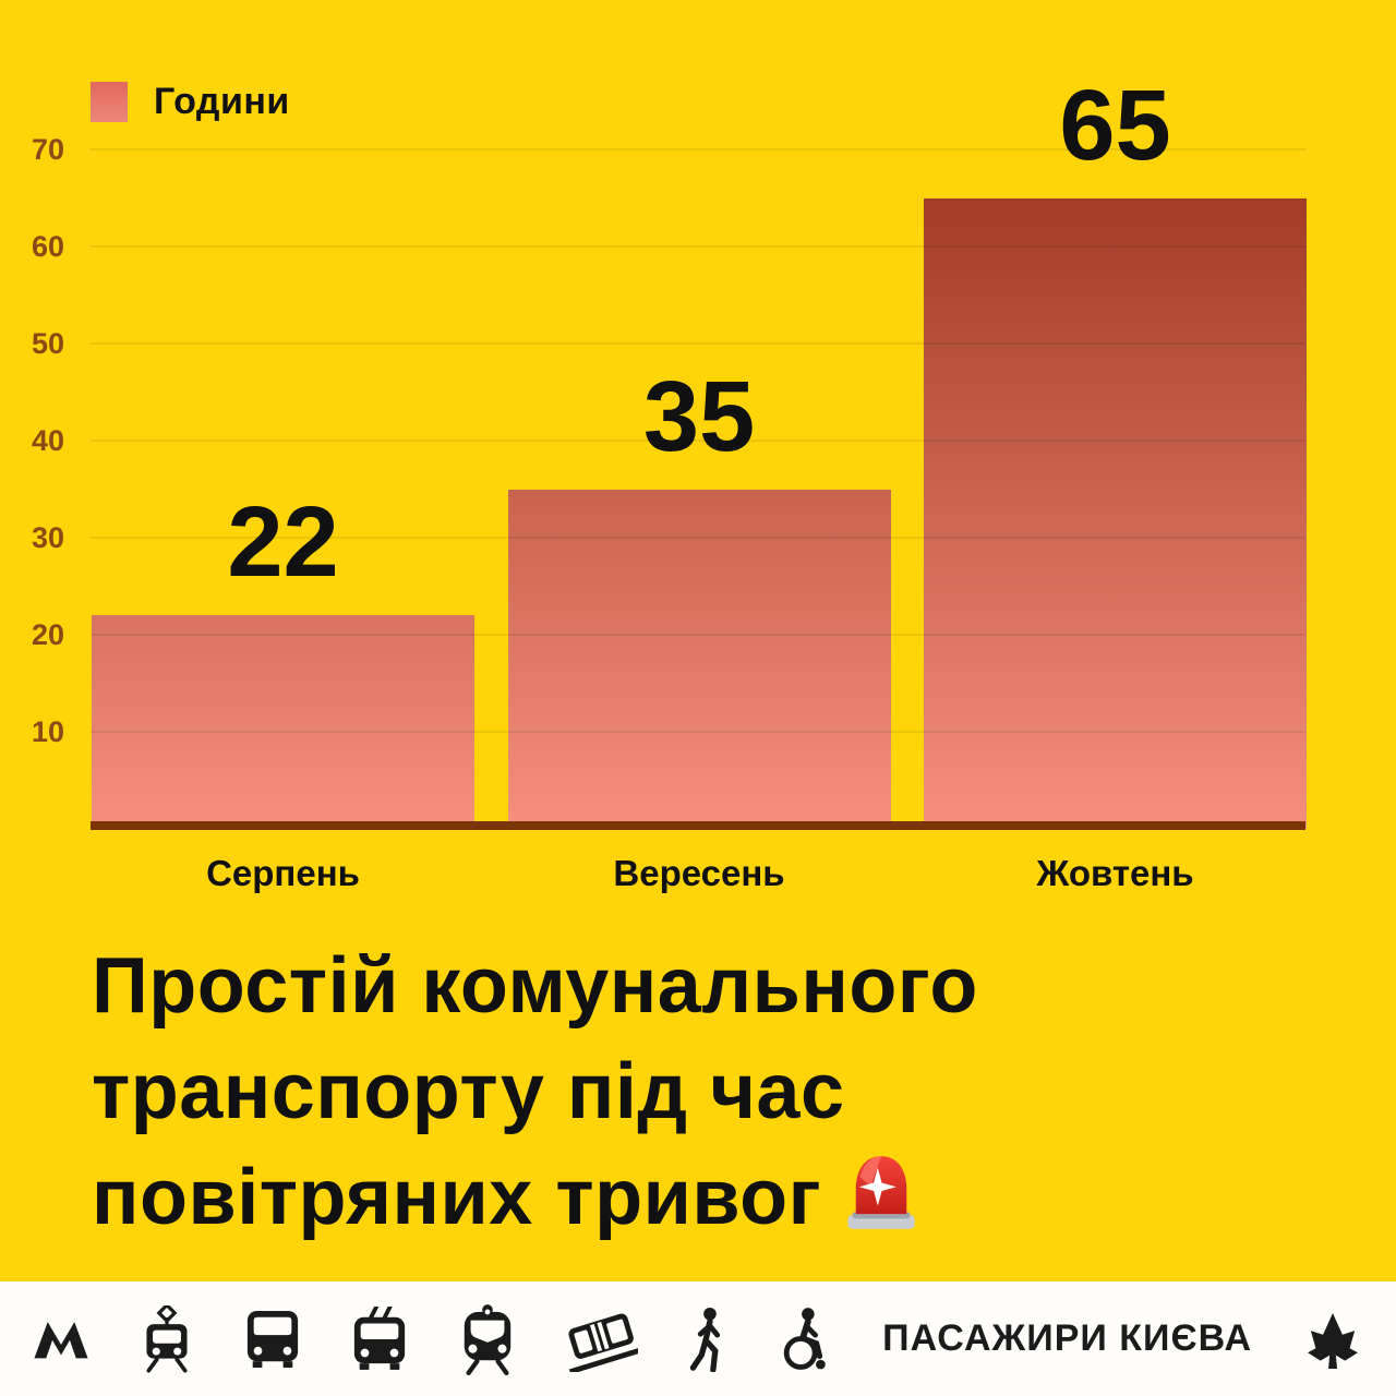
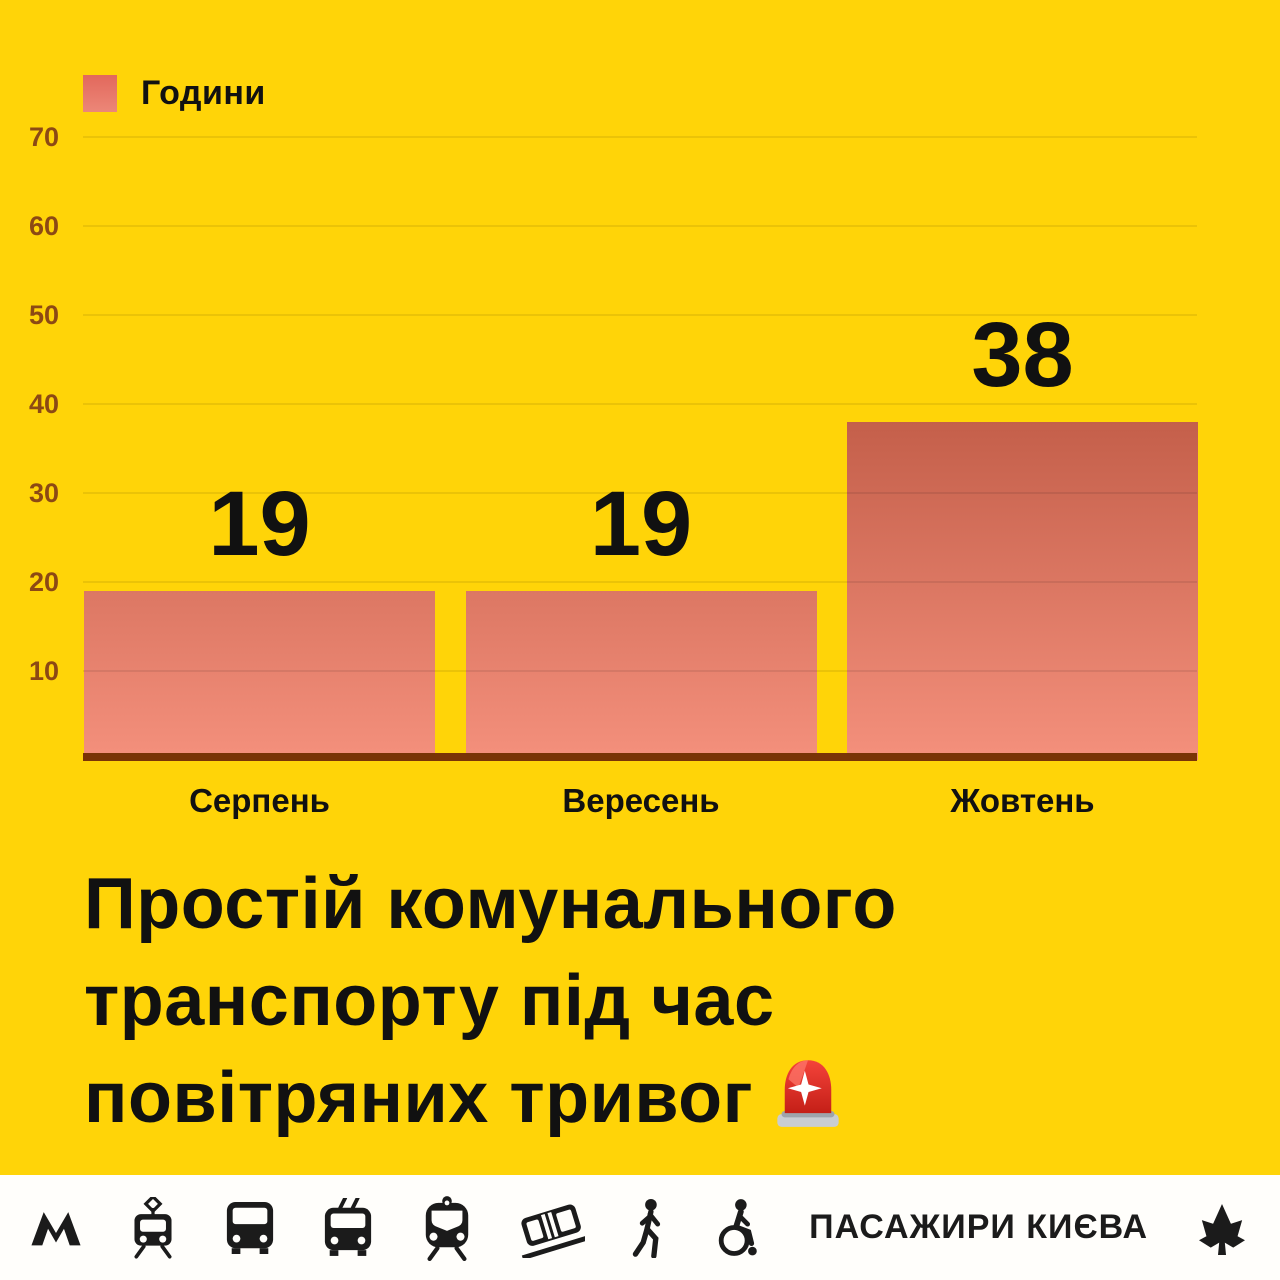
Серпень: 22 -> 19
Вересень: 35 -> 19
Жовтень: 65 -> 38
